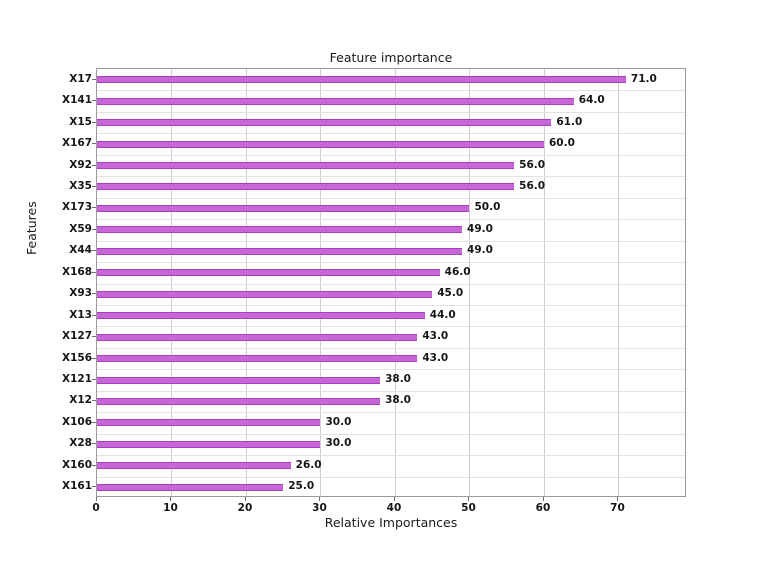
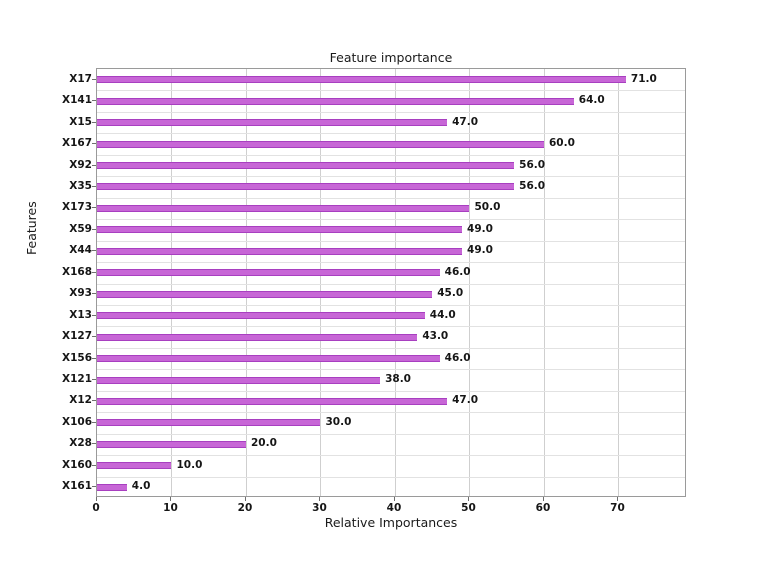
X15: 61.0 -> 47.0
X156: 43.0 -> 46.0
X12: 38.0 -> 47.0
X28: 30.0 -> 20.0
X160: 26.0 -> 10.0
X161: 25.0 -> 4.0
